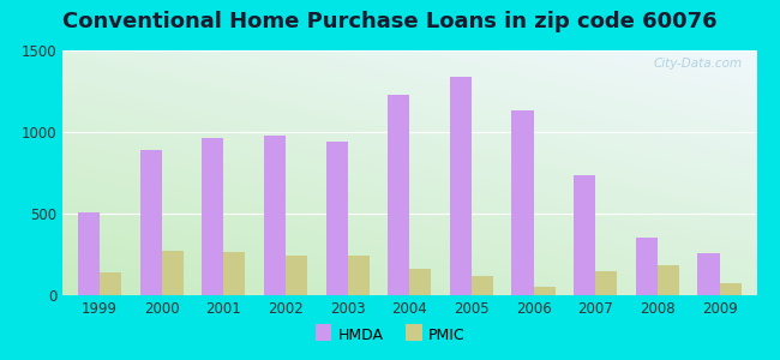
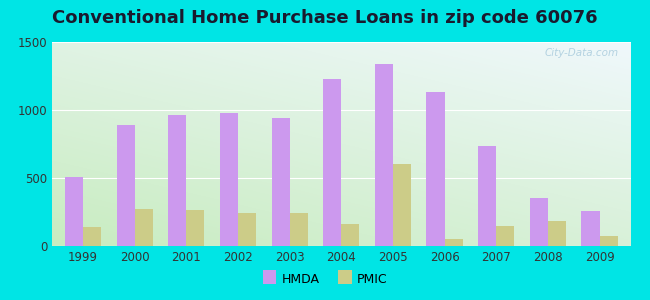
PMIC/2005: 120 -> 600
